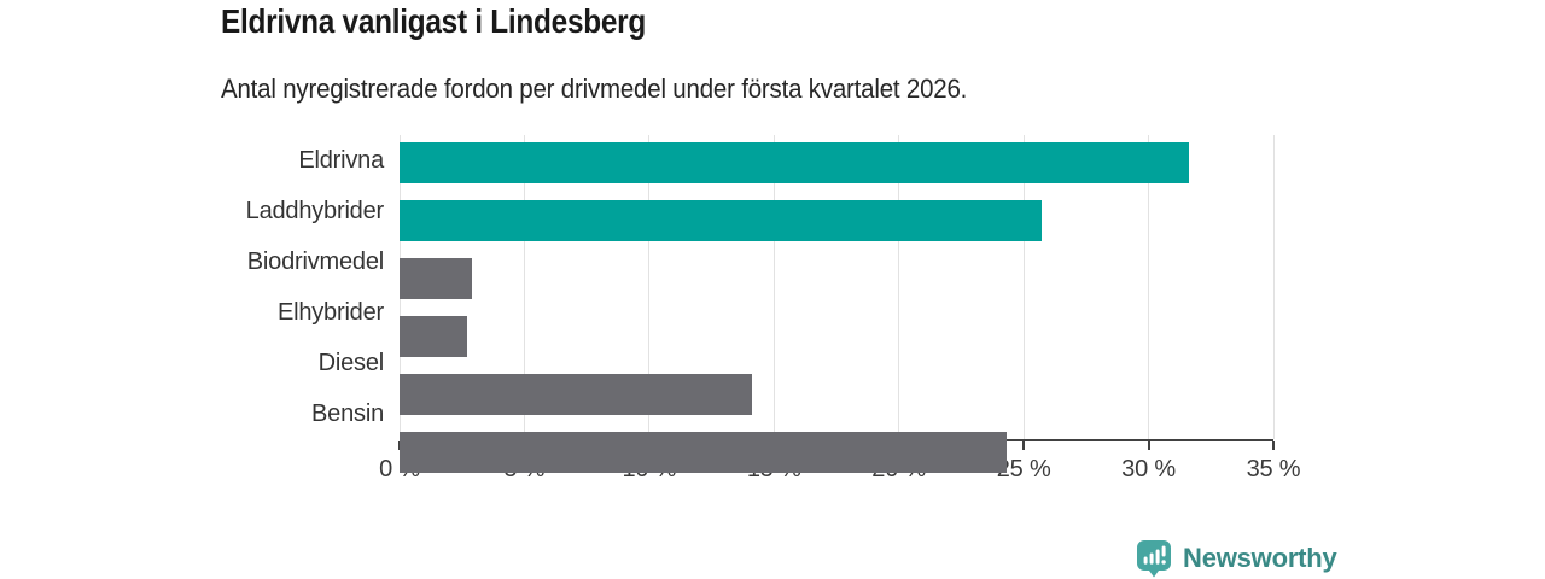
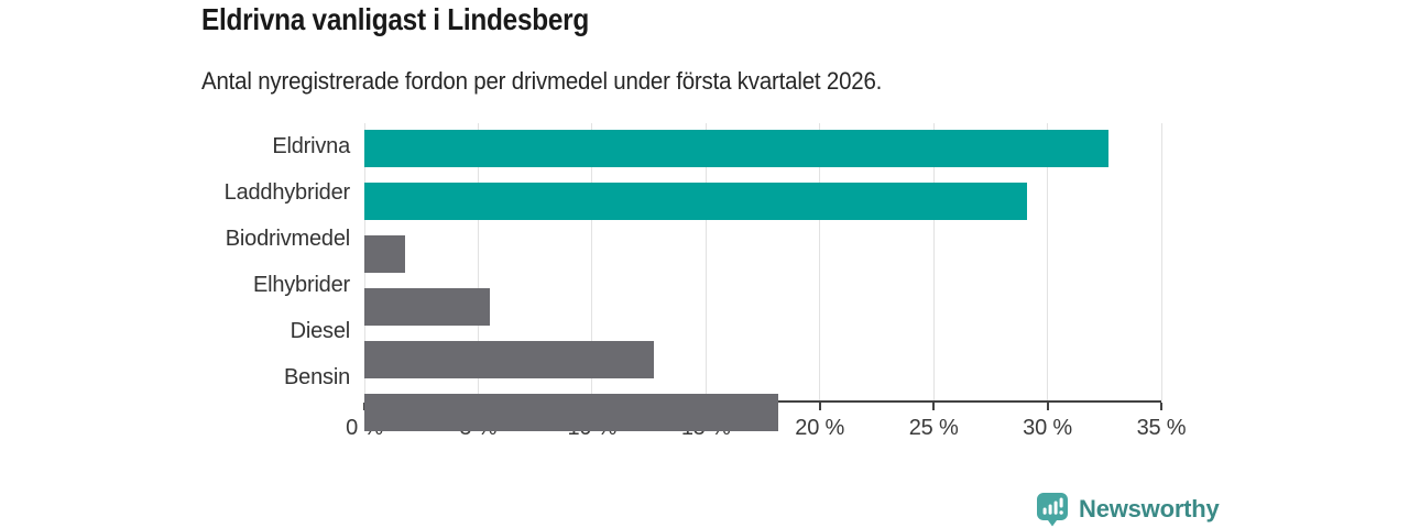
Eldrivna: 31.6% -> 32.7%
Laddhybrider: 25.7% -> 29.1%
Biodrivmedel: 2.9% -> 1.8%
Elhybrider: 2.7% -> 5.5%
Diesel: 14.1% -> 12.7%
Bensin: 24.3% -> 18.2%
